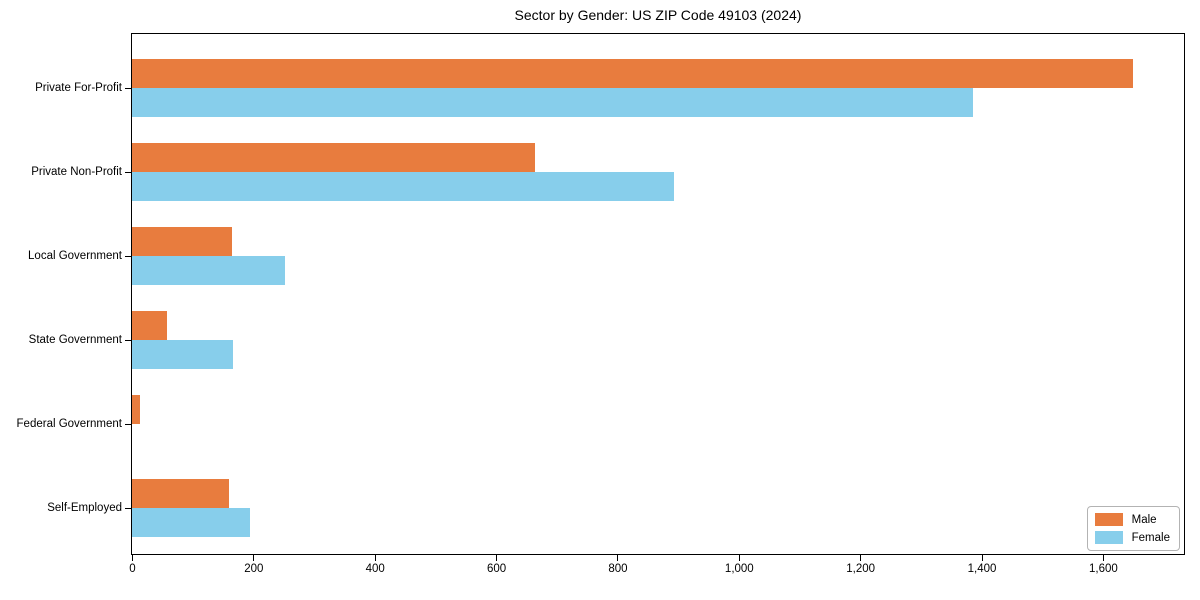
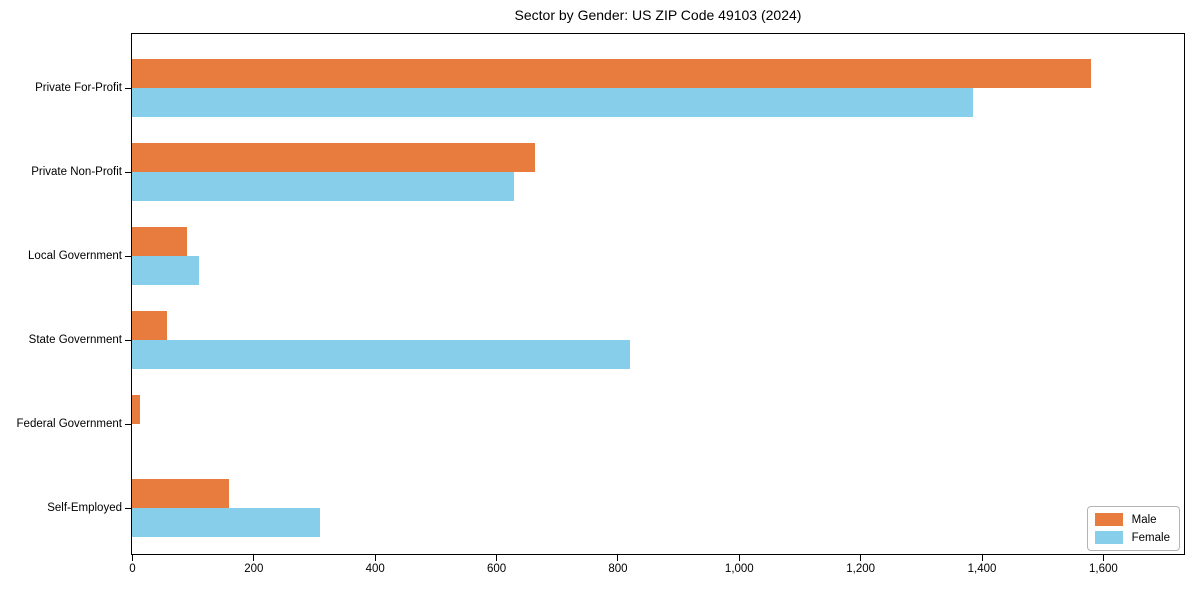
Male/Private For-Profit: 1650 -> 1580
Female/Private Non-Profit: 890 -> 630
Male/Local Government: 160 -> 90
Female/Local Government: 250 -> 110
Female/State Government: 170 -> 820
Female/Self-Employed: 200 -> 310
